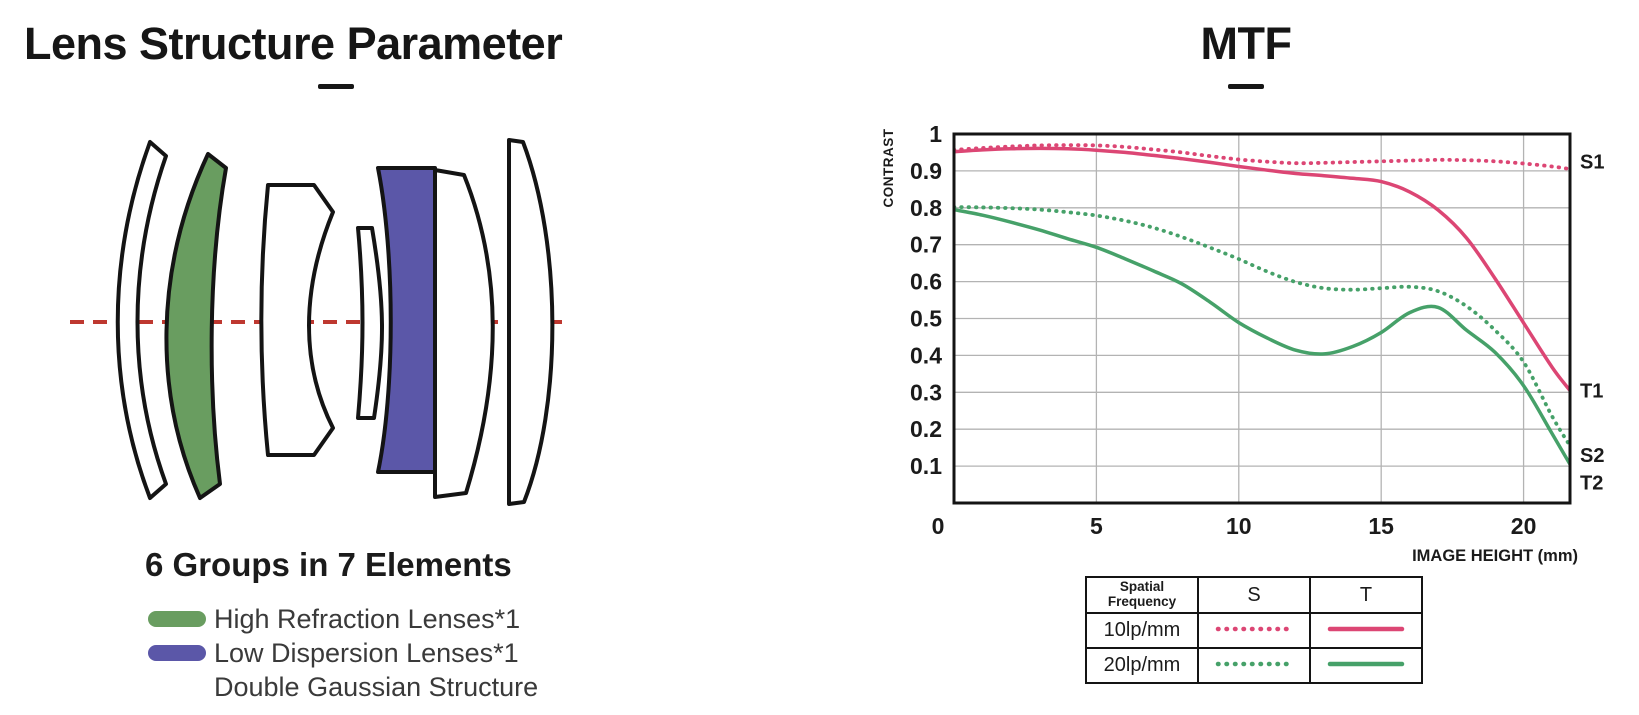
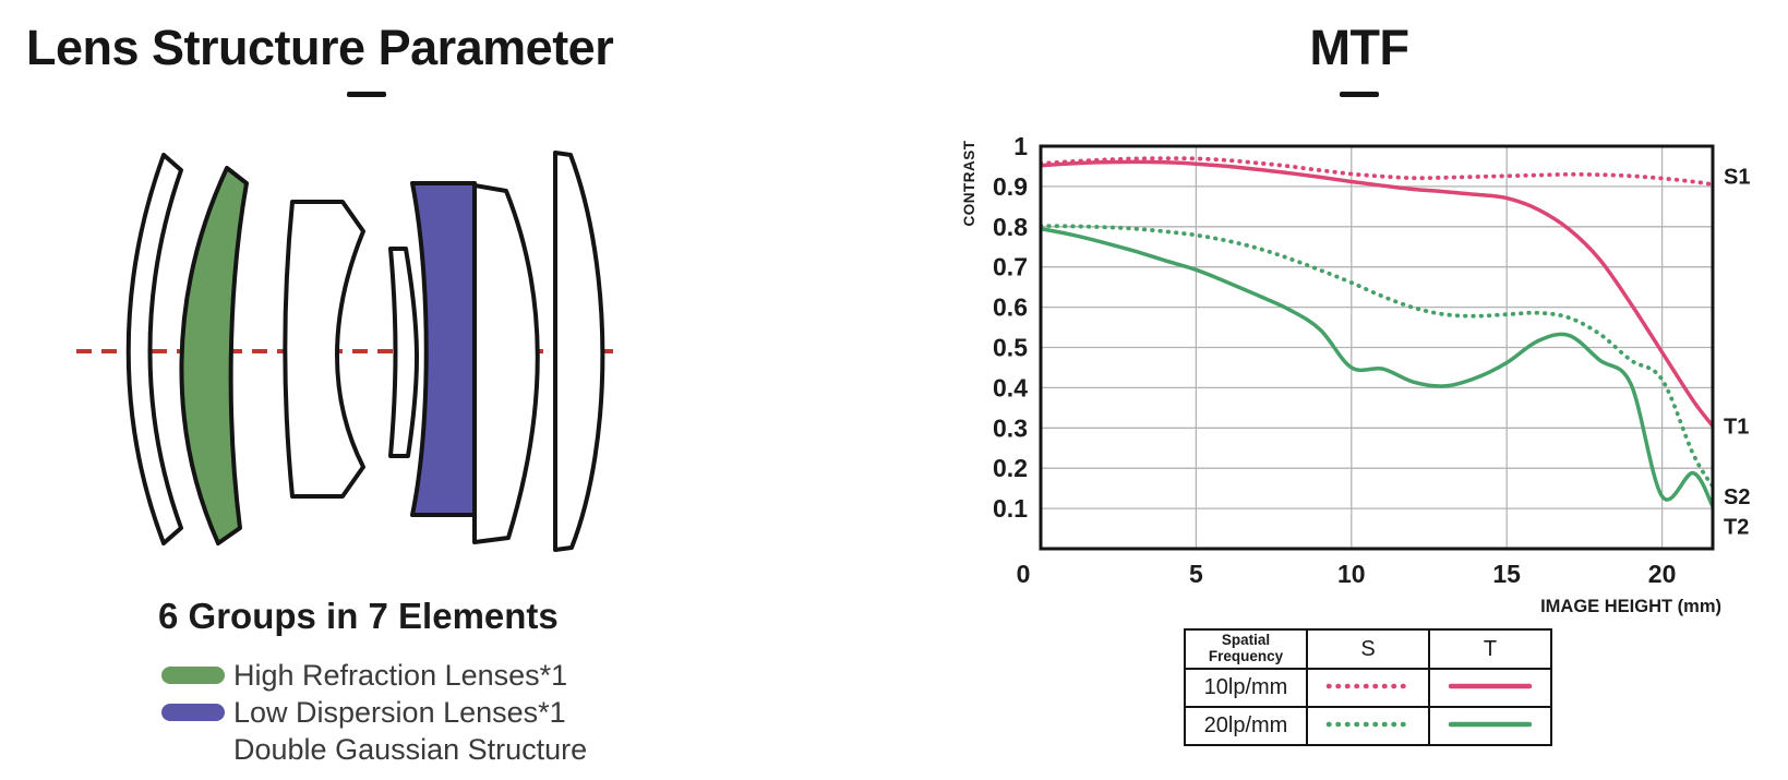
T2/10: 0.49 -> 0.45
S2/20: 0.38 -> 0.42
T2/20: 0.32 -> 0.13
